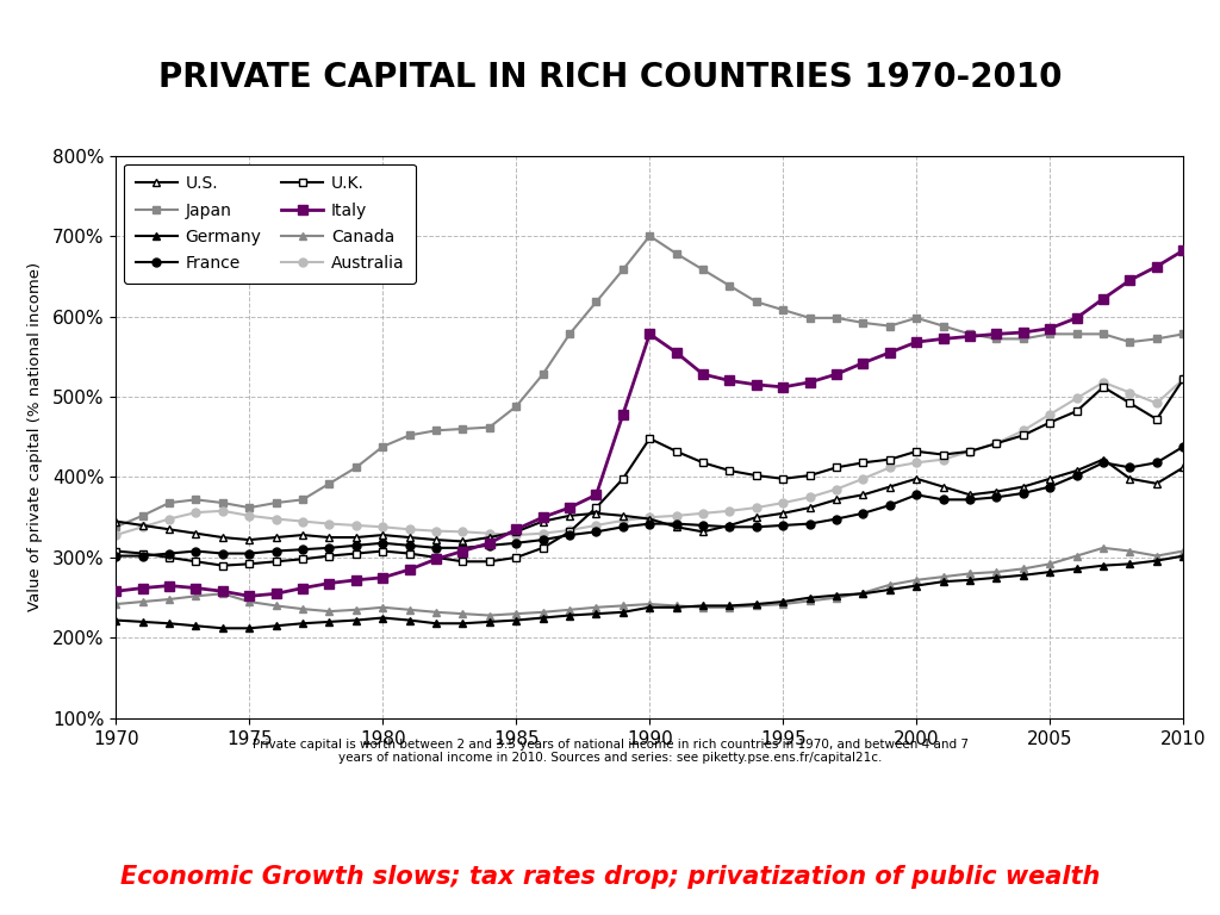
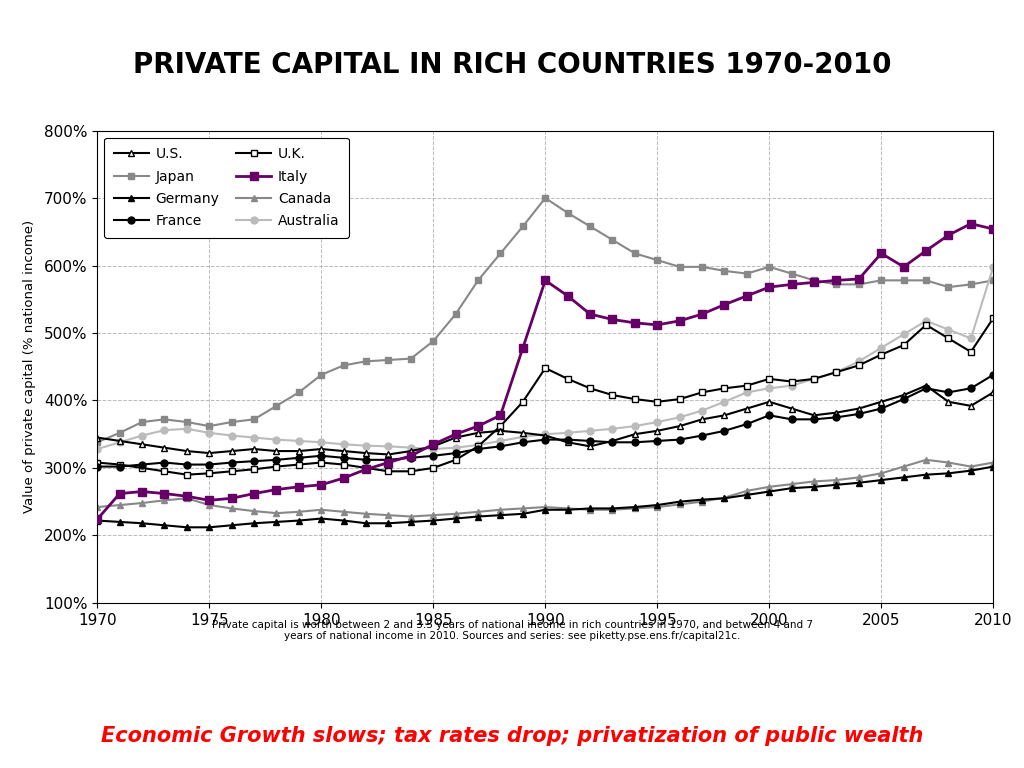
Italy/1970: 258% -> 224%
Italy/2005: 585% -> 618%
Italy/2010: 682% -> 654%
Australia/2010: 522% -> 598%
